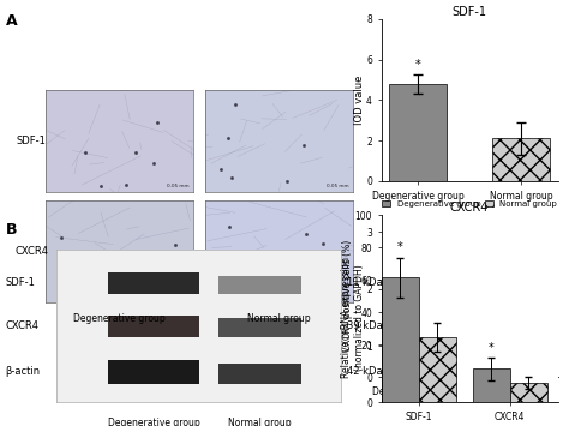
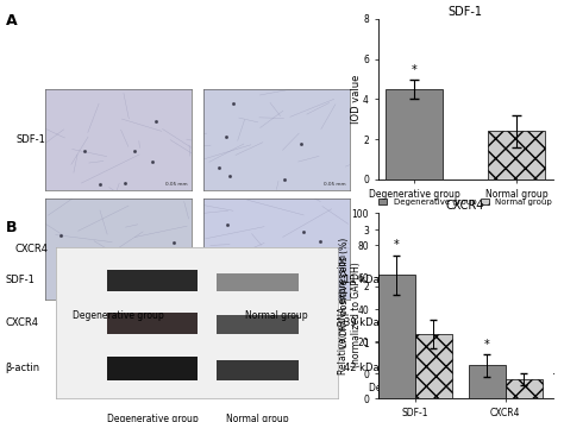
SDF-1/Degenerative group: 4.8 -> 4.5
SDF-1/Normal group: 2.1 -> 2.4
